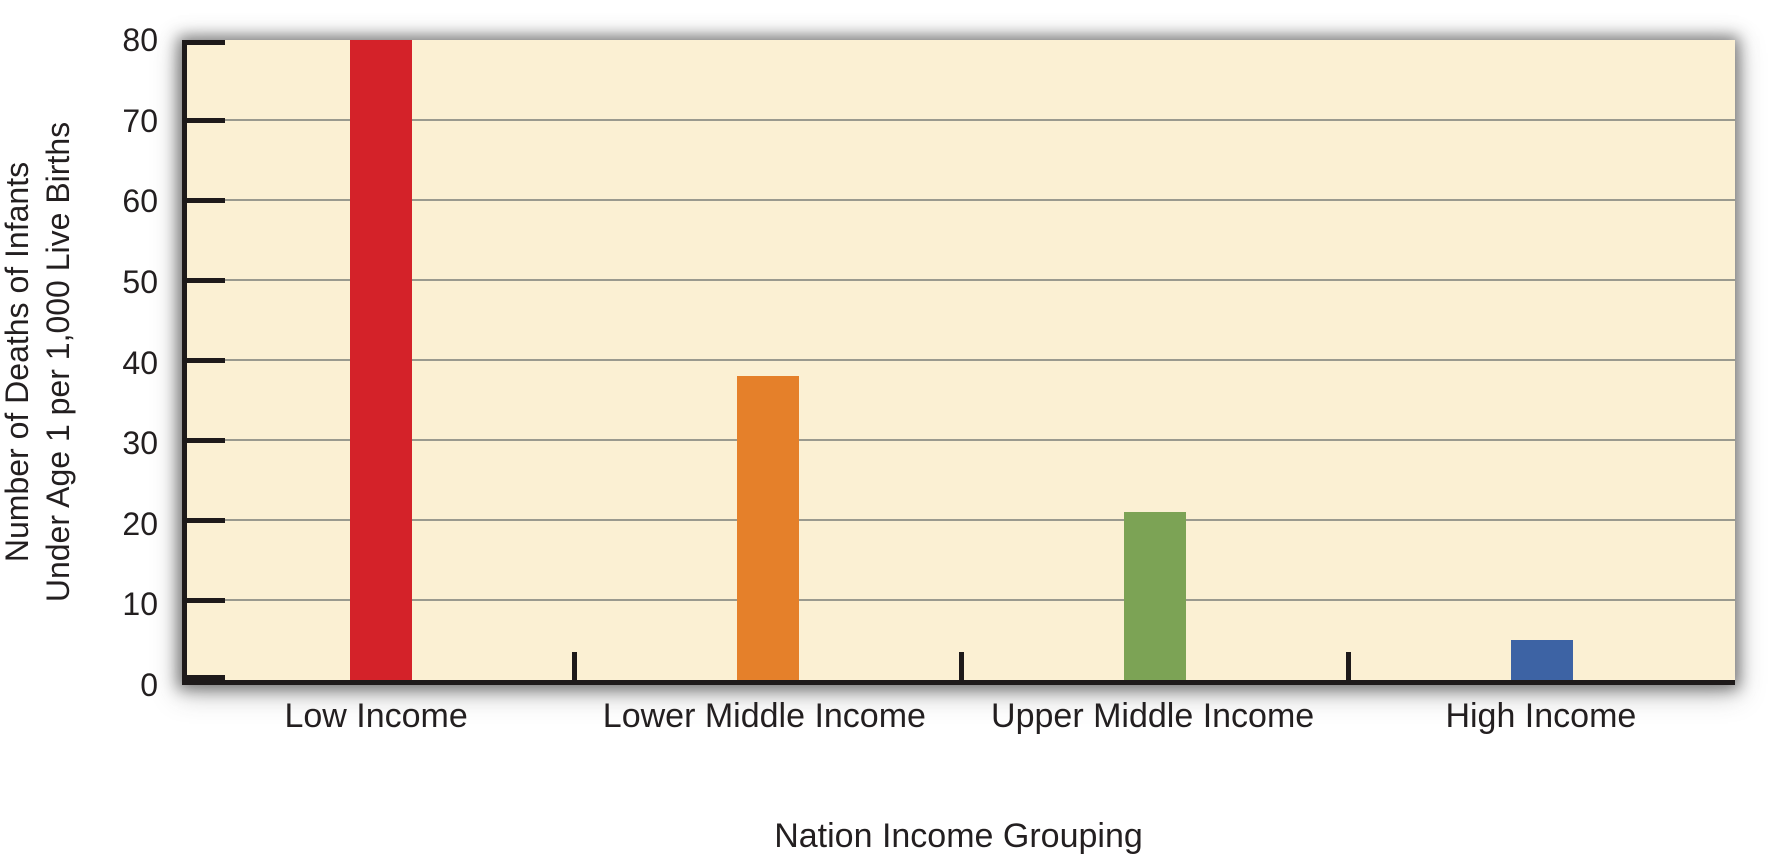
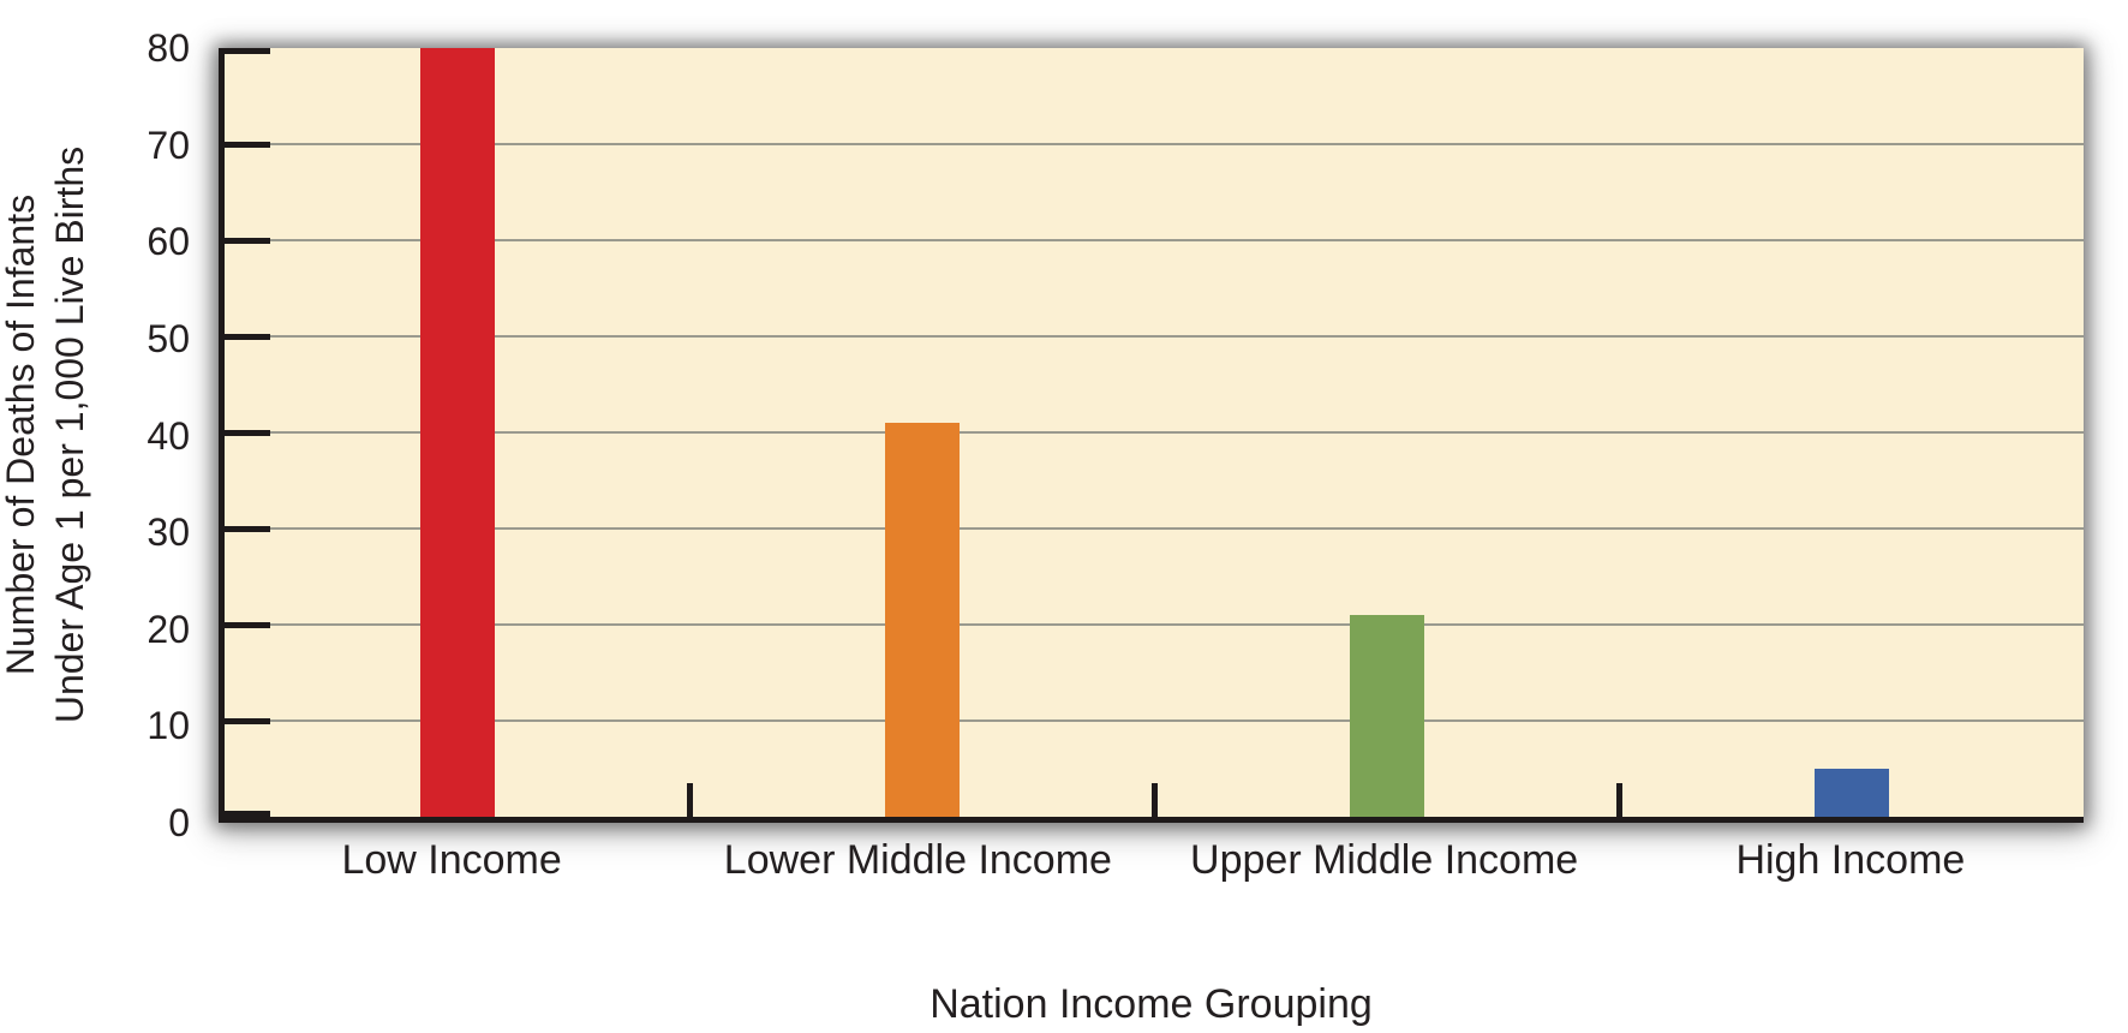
Lower Middle Income: 38 -> 41
